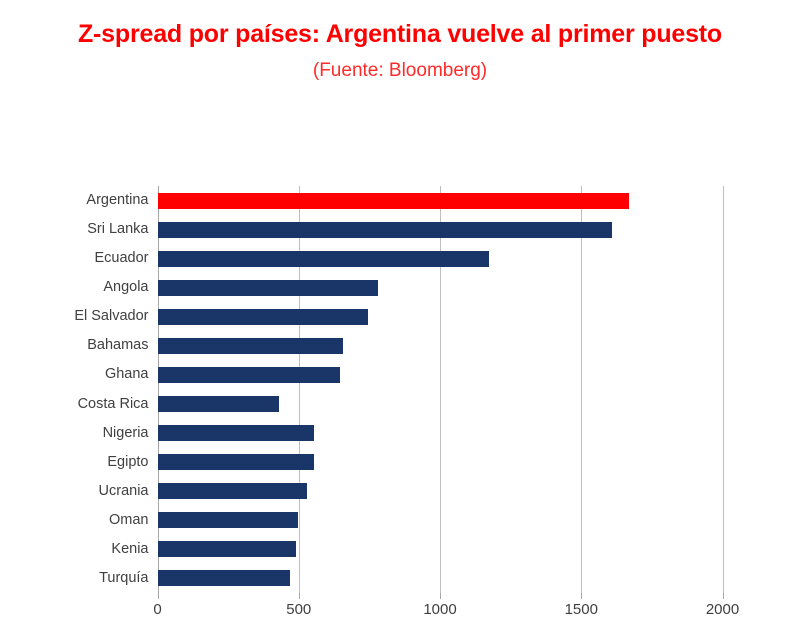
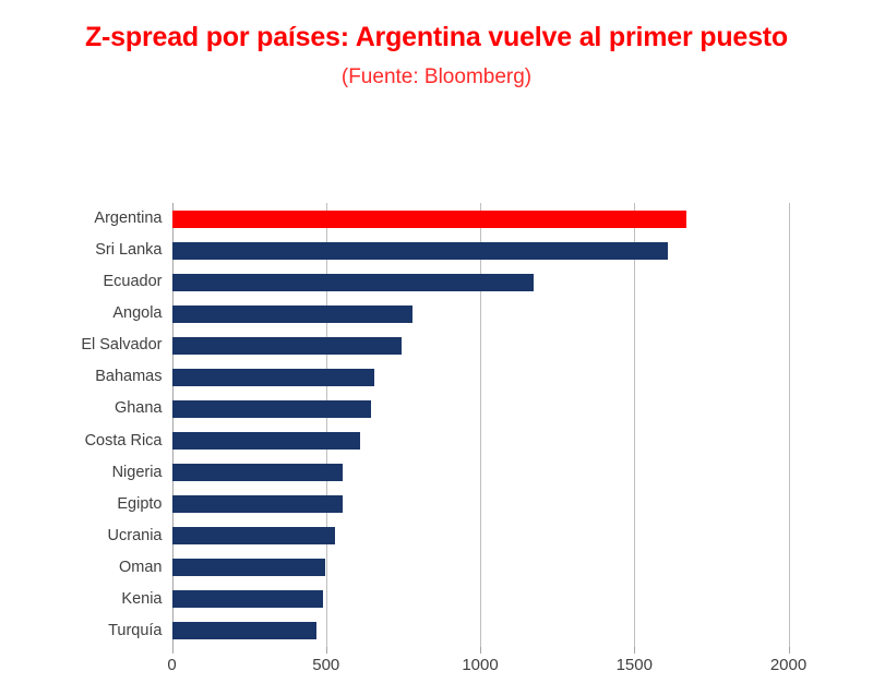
Costa Rica: 430 -> 610
